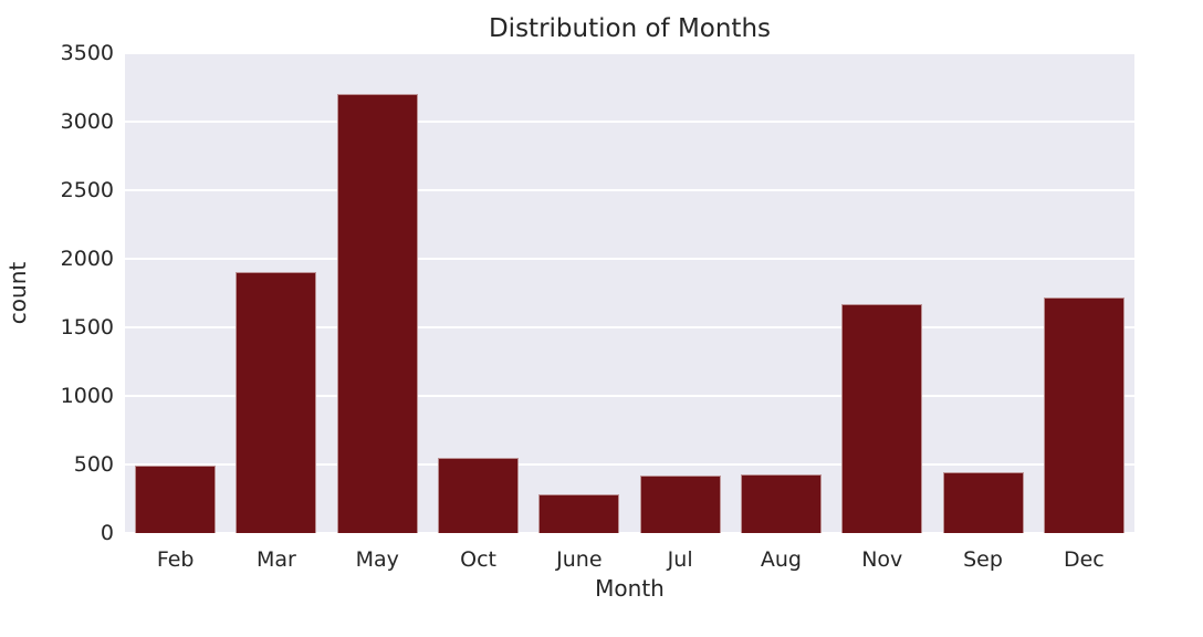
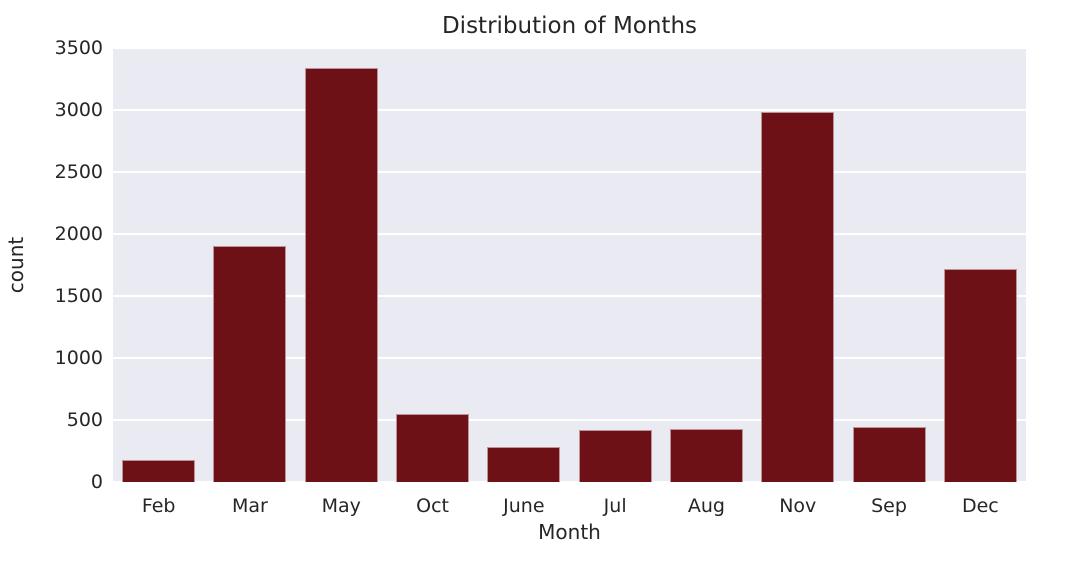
Feb: 490 -> 180
May: 3200 -> 3340
Nov: 1670 -> 2980
